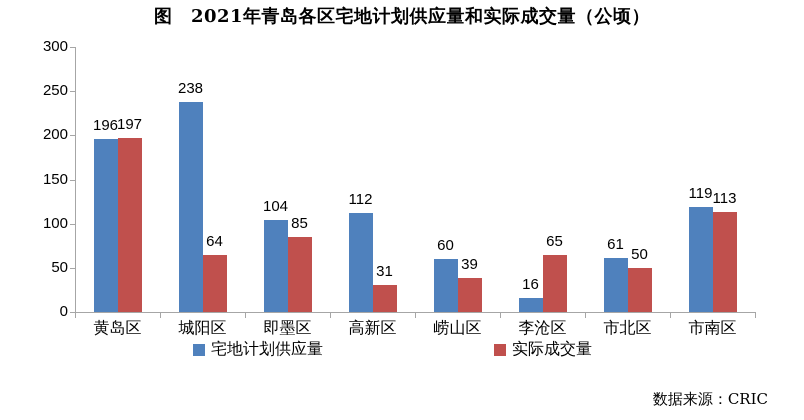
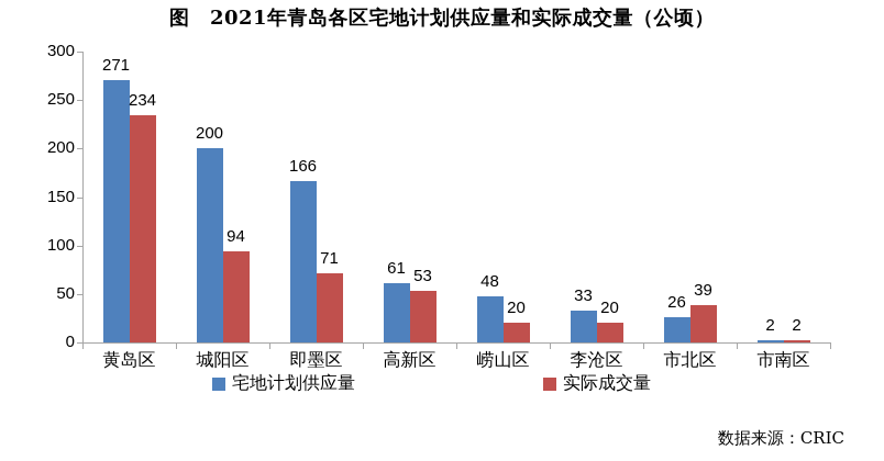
宅地计划供应量/黄岛区: 196 -> 271
实际成交量/黄岛区: 197 -> 234
宅地计划供应量/城阳区: 238 -> 200
实际成交量/城阳区: 64 -> 94
宅地计划供应量/即墨区: 104 -> 166
实际成交量/即墨区: 85 -> 71
宅地计划供应量/高新区: 112 -> 61
实际成交量/高新区: 31 -> 53
宅地计划供应量/崂山区: 60 -> 48
实际成交量/崂山区: 39 -> 20
宅地计划供应量/李沧区: 16 -> 33
实际成交量/李沧区: 65 -> 20
宅地计划供应量/市北区: 61 -> 26
实际成交量/市北区: 50 -> 39
宅地计划供应量/市南区: 119 -> 2
实际成交量/市南区: 113 -> 2
